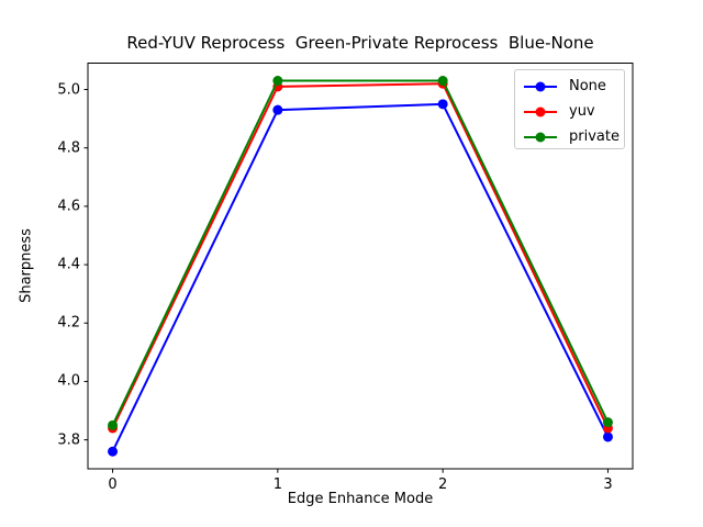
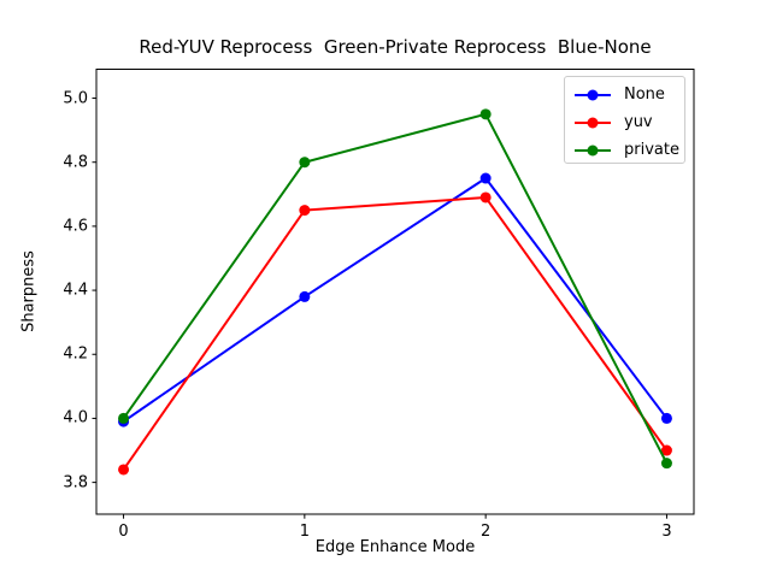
None/0: 3.76 -> 3.99
private/0: 3.85 -> 4.00
None/1: 4.93 -> 4.38
yuv/1: 5.01 -> 4.65
private/1: 5.03 -> 4.80
None/2: 4.95 -> 4.75
yuv/2: 5.02 -> 4.69
private/2: 5.03 -> 4.95
None/3: 3.81 -> 4.00
yuv/3: 3.84 -> 3.90
